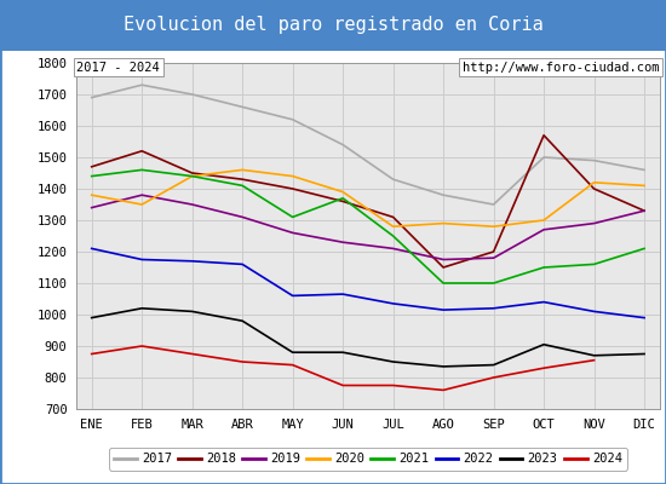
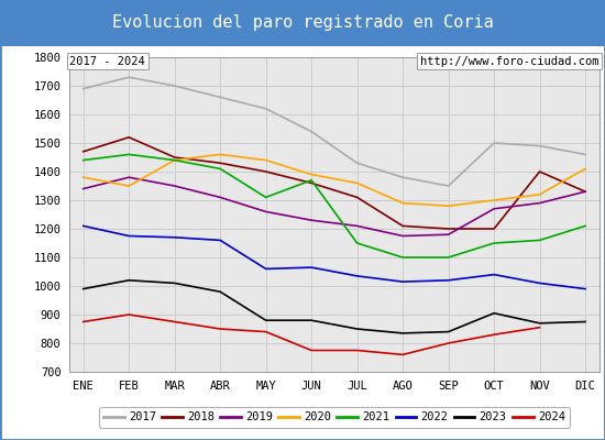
2020/JUL: 1280 -> 1360
2021/JUL: 1250 -> 1150
2018/AGO: 1150 -> 1210
2018/OCT: 1570 -> 1200
2020/NOV: 1420 -> 1320
